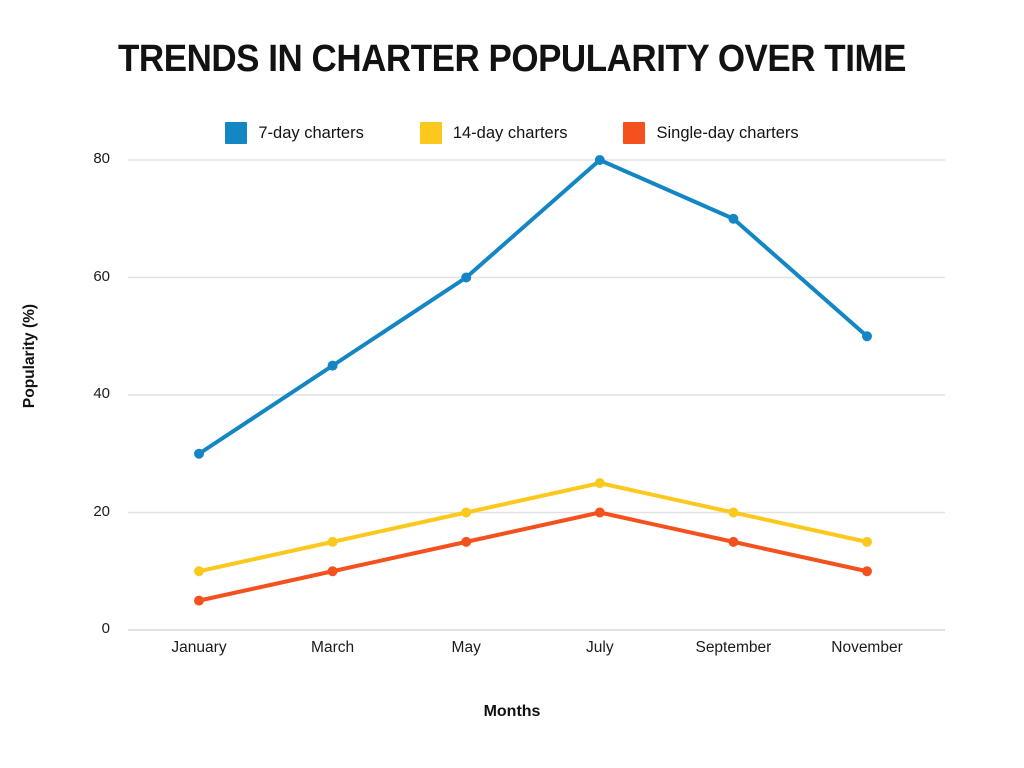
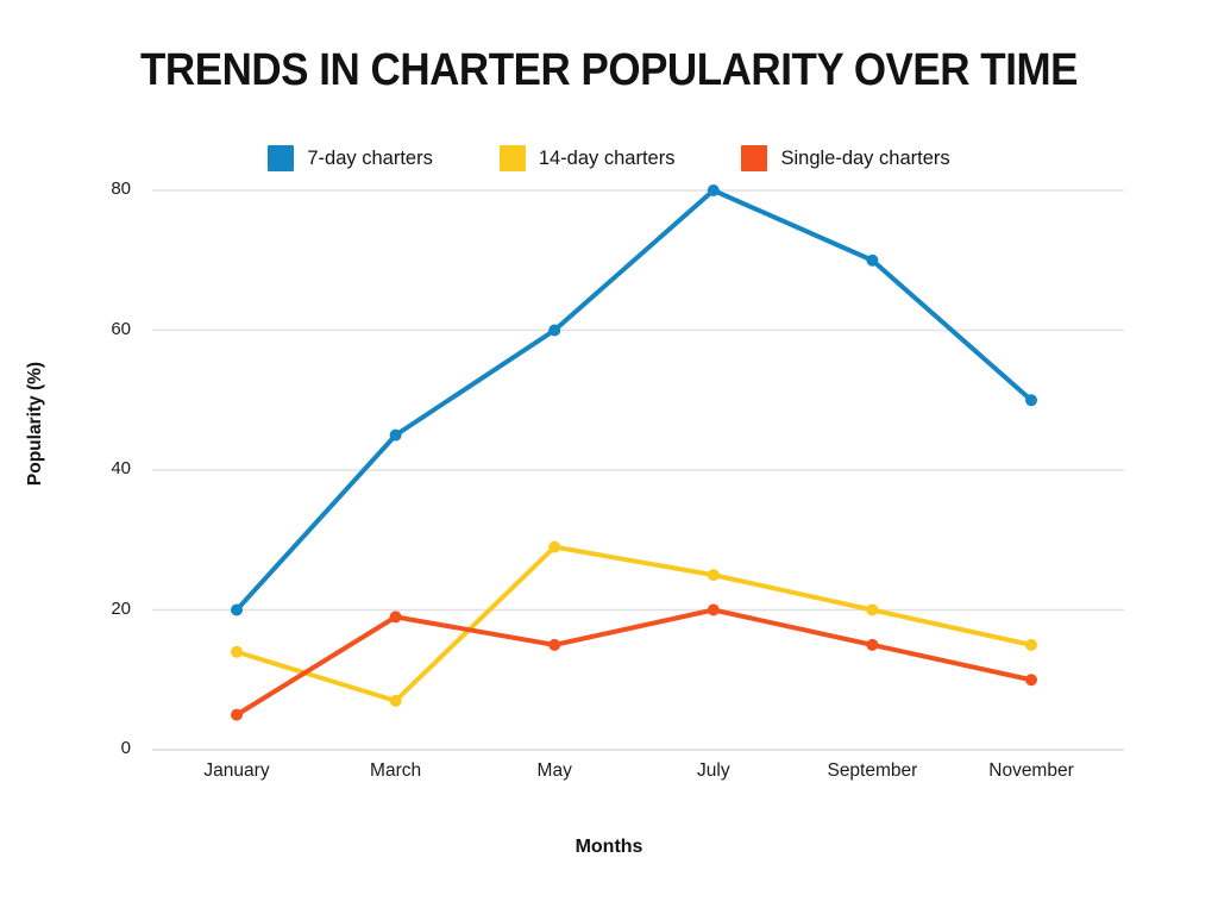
7-day charters/January: 30 -> 20
14-day charters/January: 10 -> 14
14-day charters/March: 15 -> 7
Single-day charters/March: 10 -> 19
14-day charters/May: 20 -> 29
